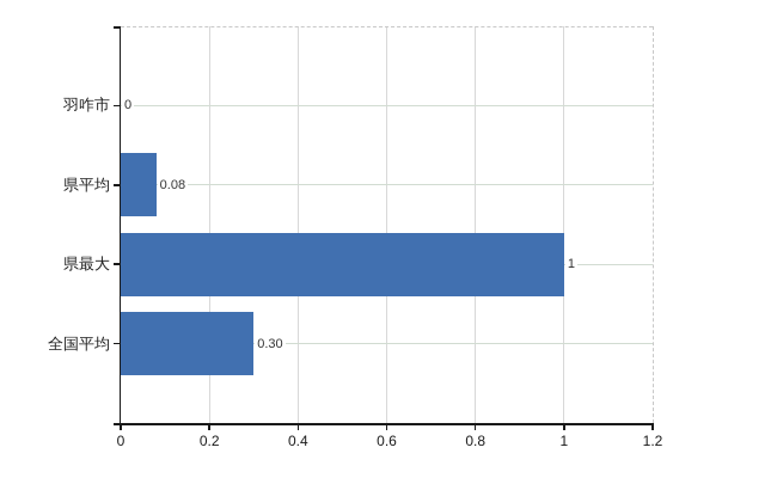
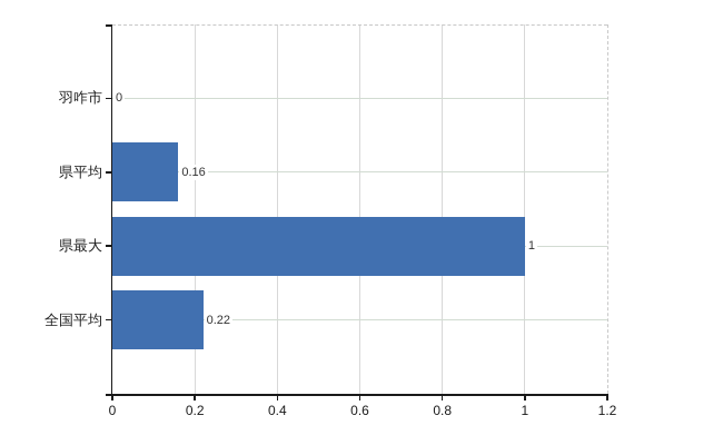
県平均: 0.08 -> 0.16
全国平均: 0.30 -> 0.22
